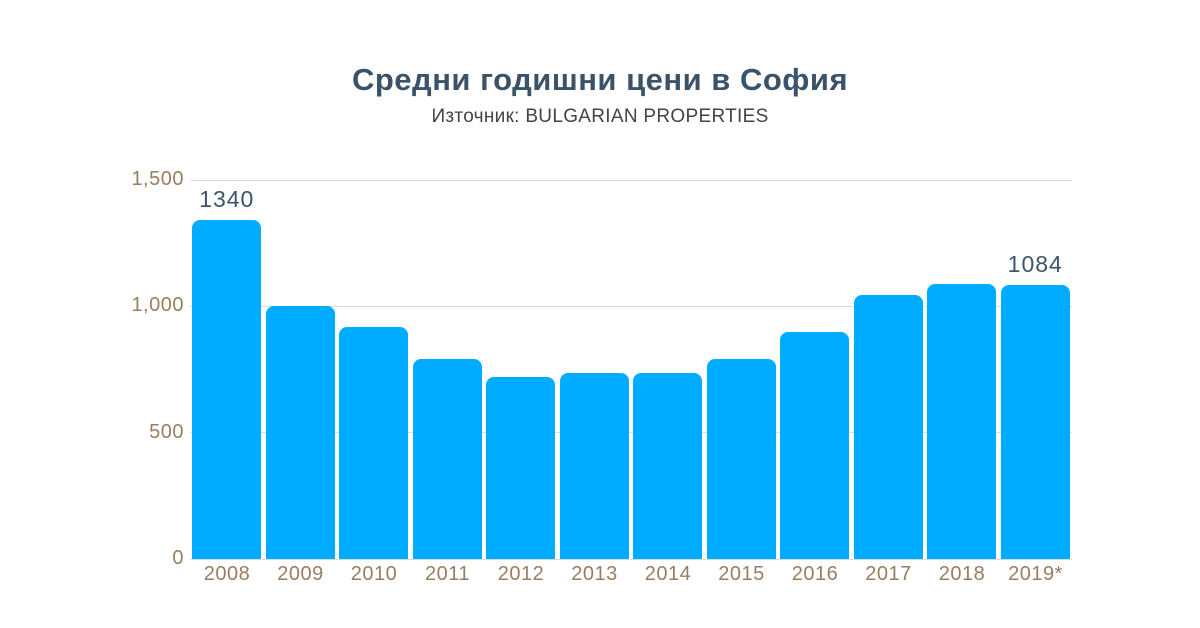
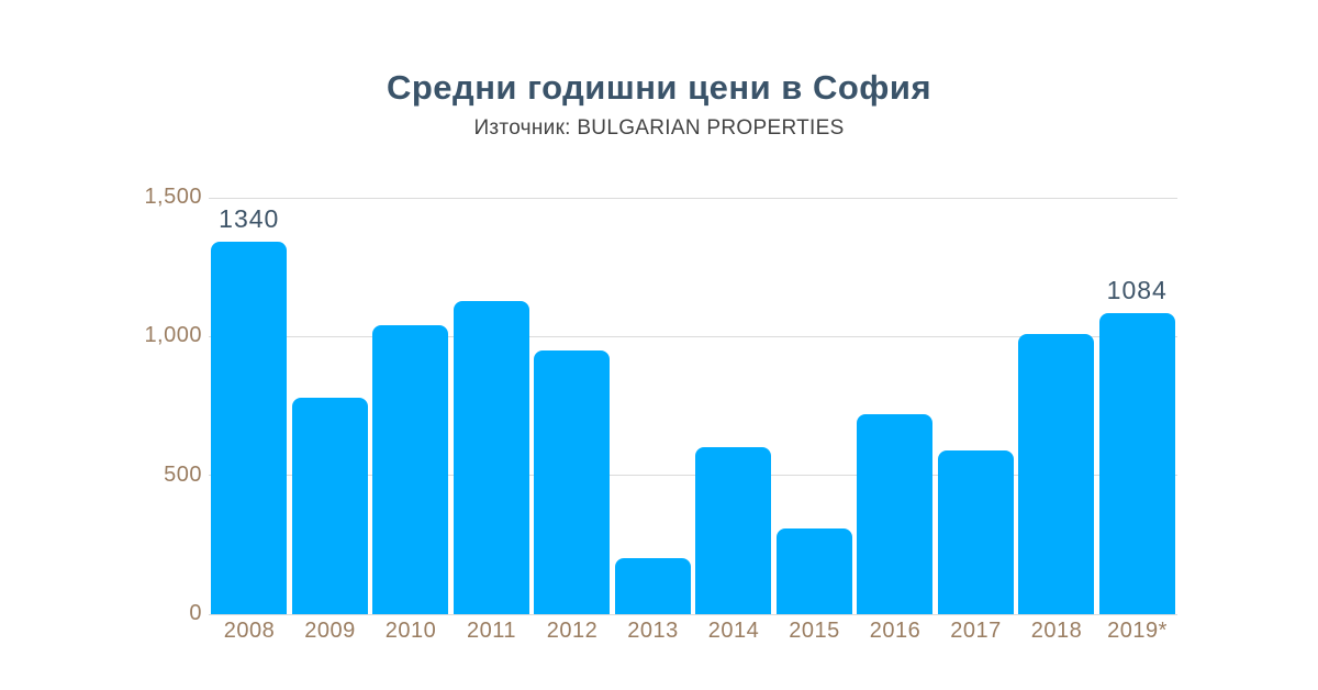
2009: 1000 -> 780
2010: 920 -> 1040
2011: 790 -> 1130
2012: 720 -> 950
2013: 740 -> 200
2014: 740 -> 600
2015: 790 -> 310
2016: 900 -> 720
2017: 1040 -> 590
2018: 1090 -> 1010
